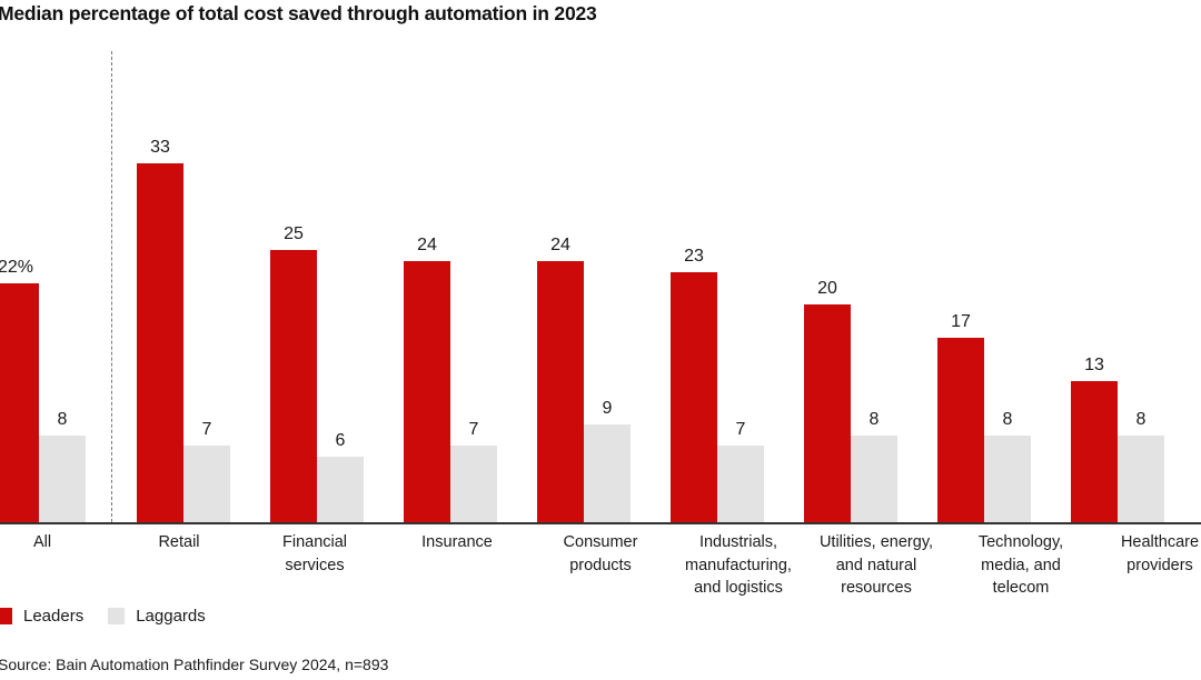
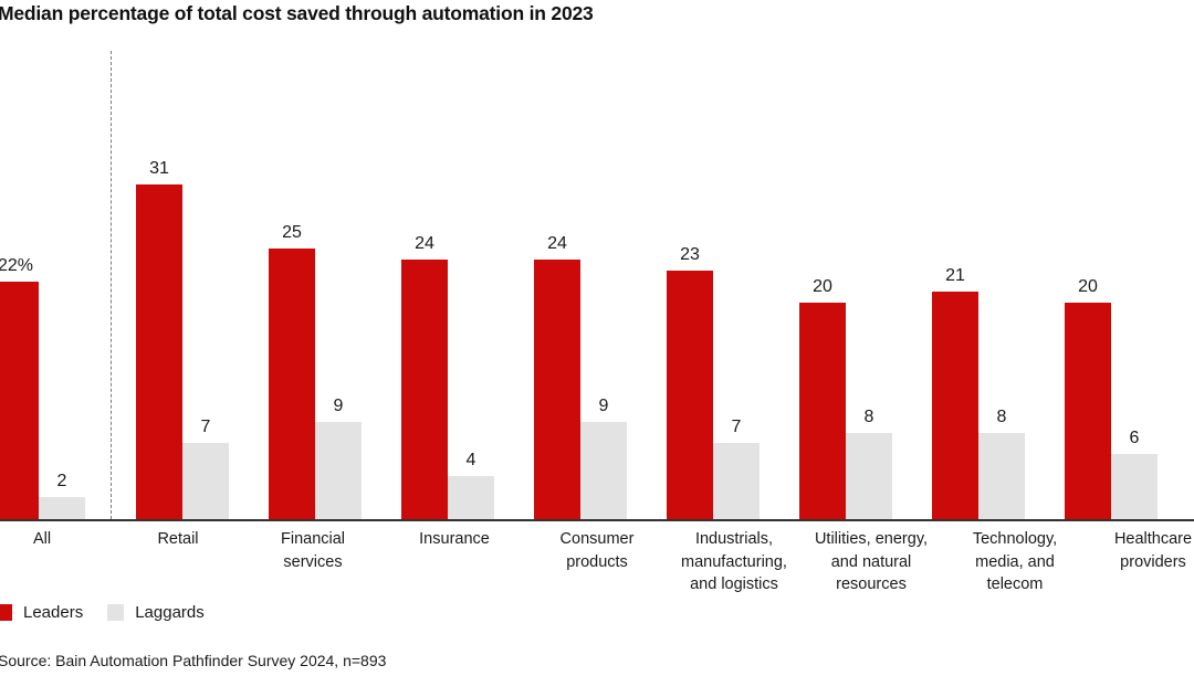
Laggards/All: 8 -> 2
Leaders/Retail: 33 -> 31
Laggards/Financial services: 6 -> 9
Laggards/Insurance: 7 -> 4
Leaders/Technology, media, and telecom: 17 -> 21
Leaders/Healthcare providers: 13 -> 20
Laggards/Healthcare providers: 8 -> 6
